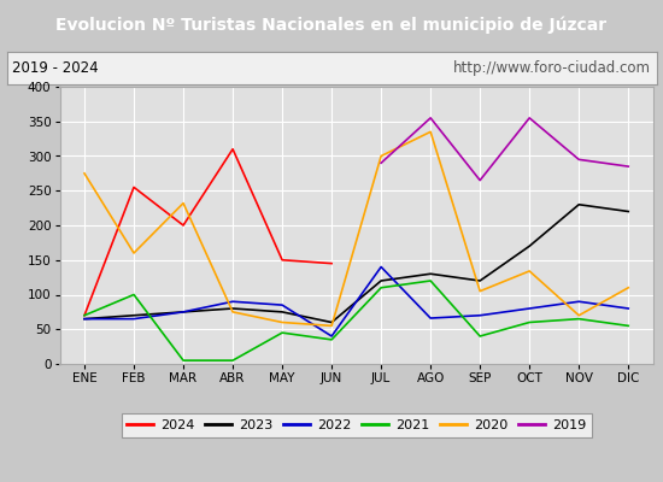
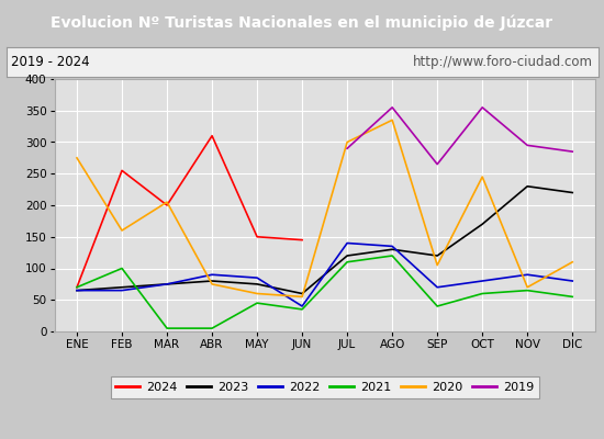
2020/MAR: 232 -> 205
2022/AGO: 66 -> 135
2020/OCT: 134 -> 245
